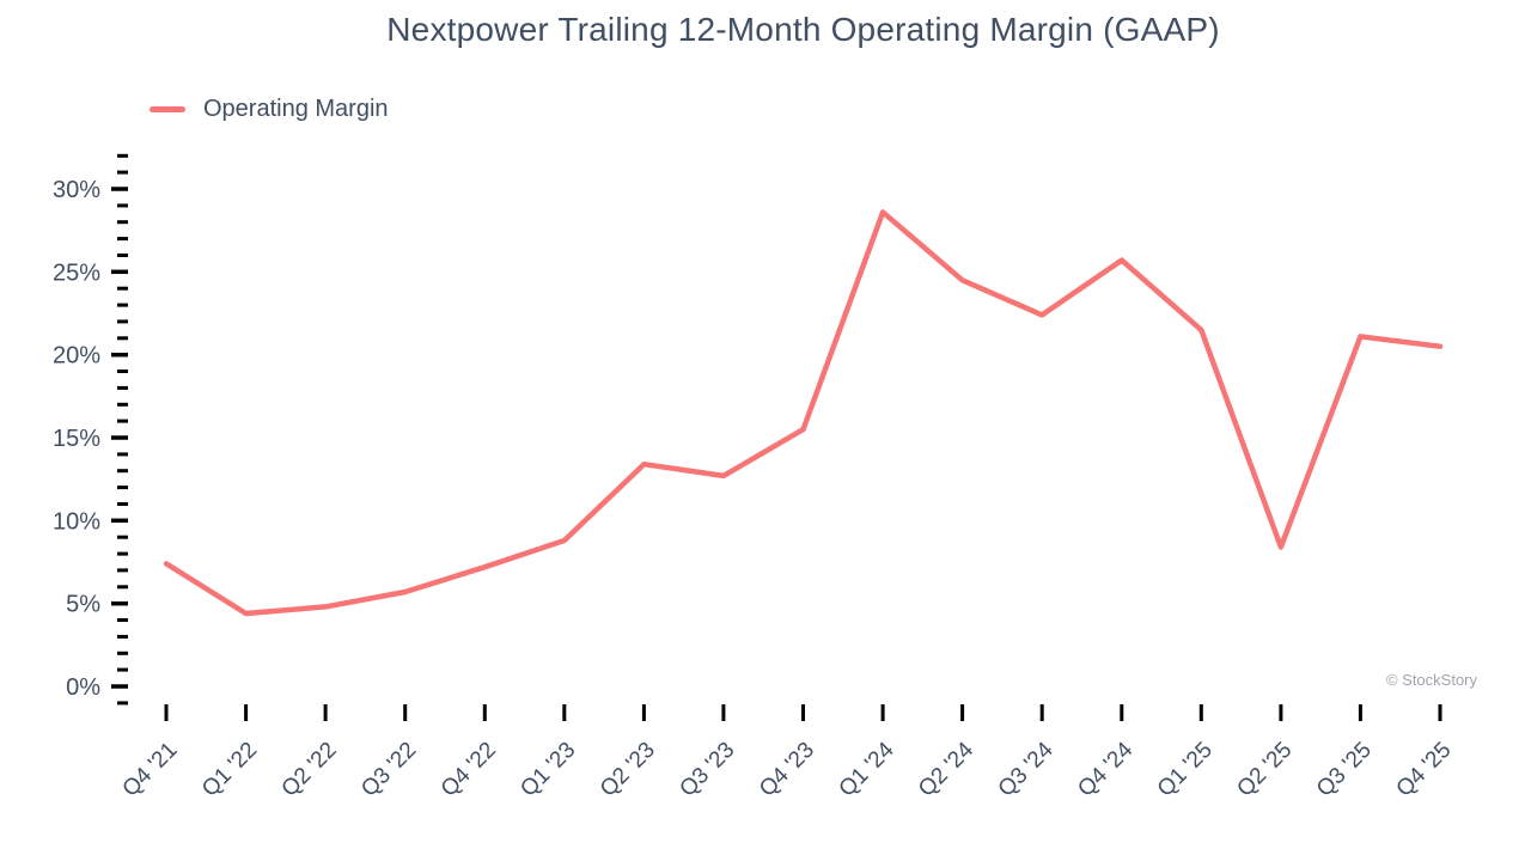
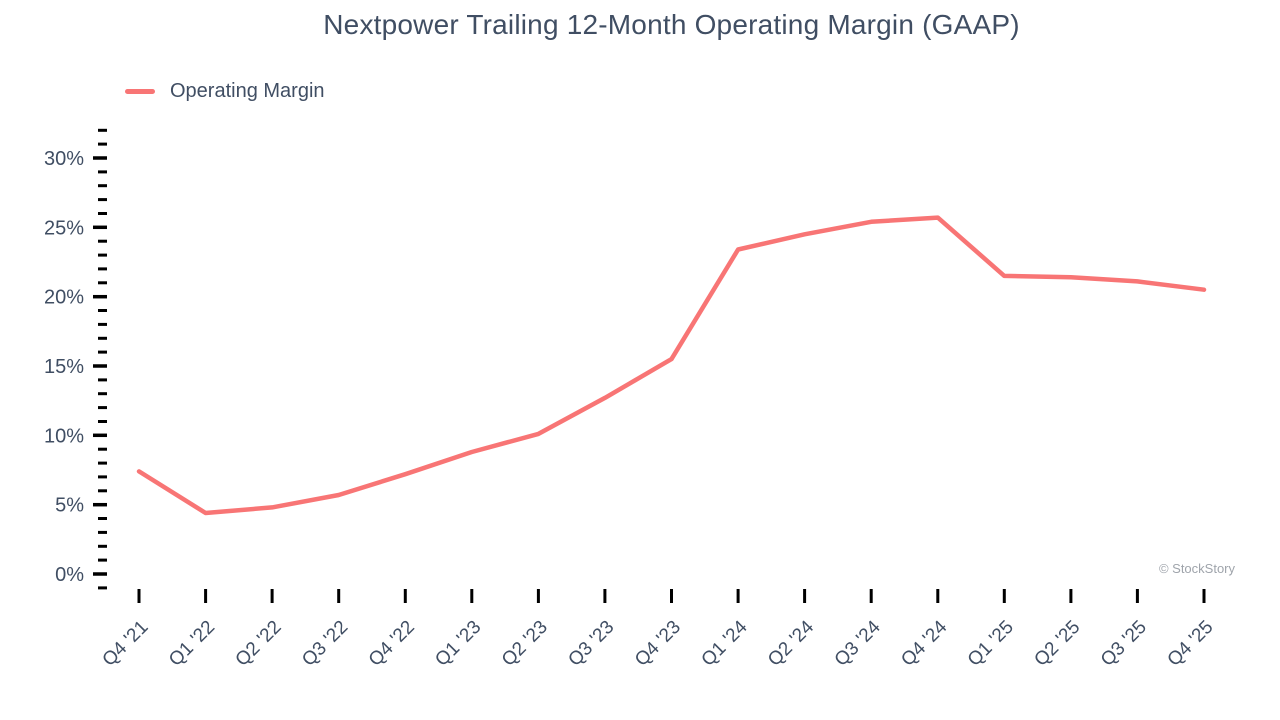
Q2 '23: 13.4% -> 10.1%
Q1 '24: 28.6% -> 23.4%
Q3 '24: 22.4% -> 25.4%
Q2 '25: 8.4% -> 21.4%
